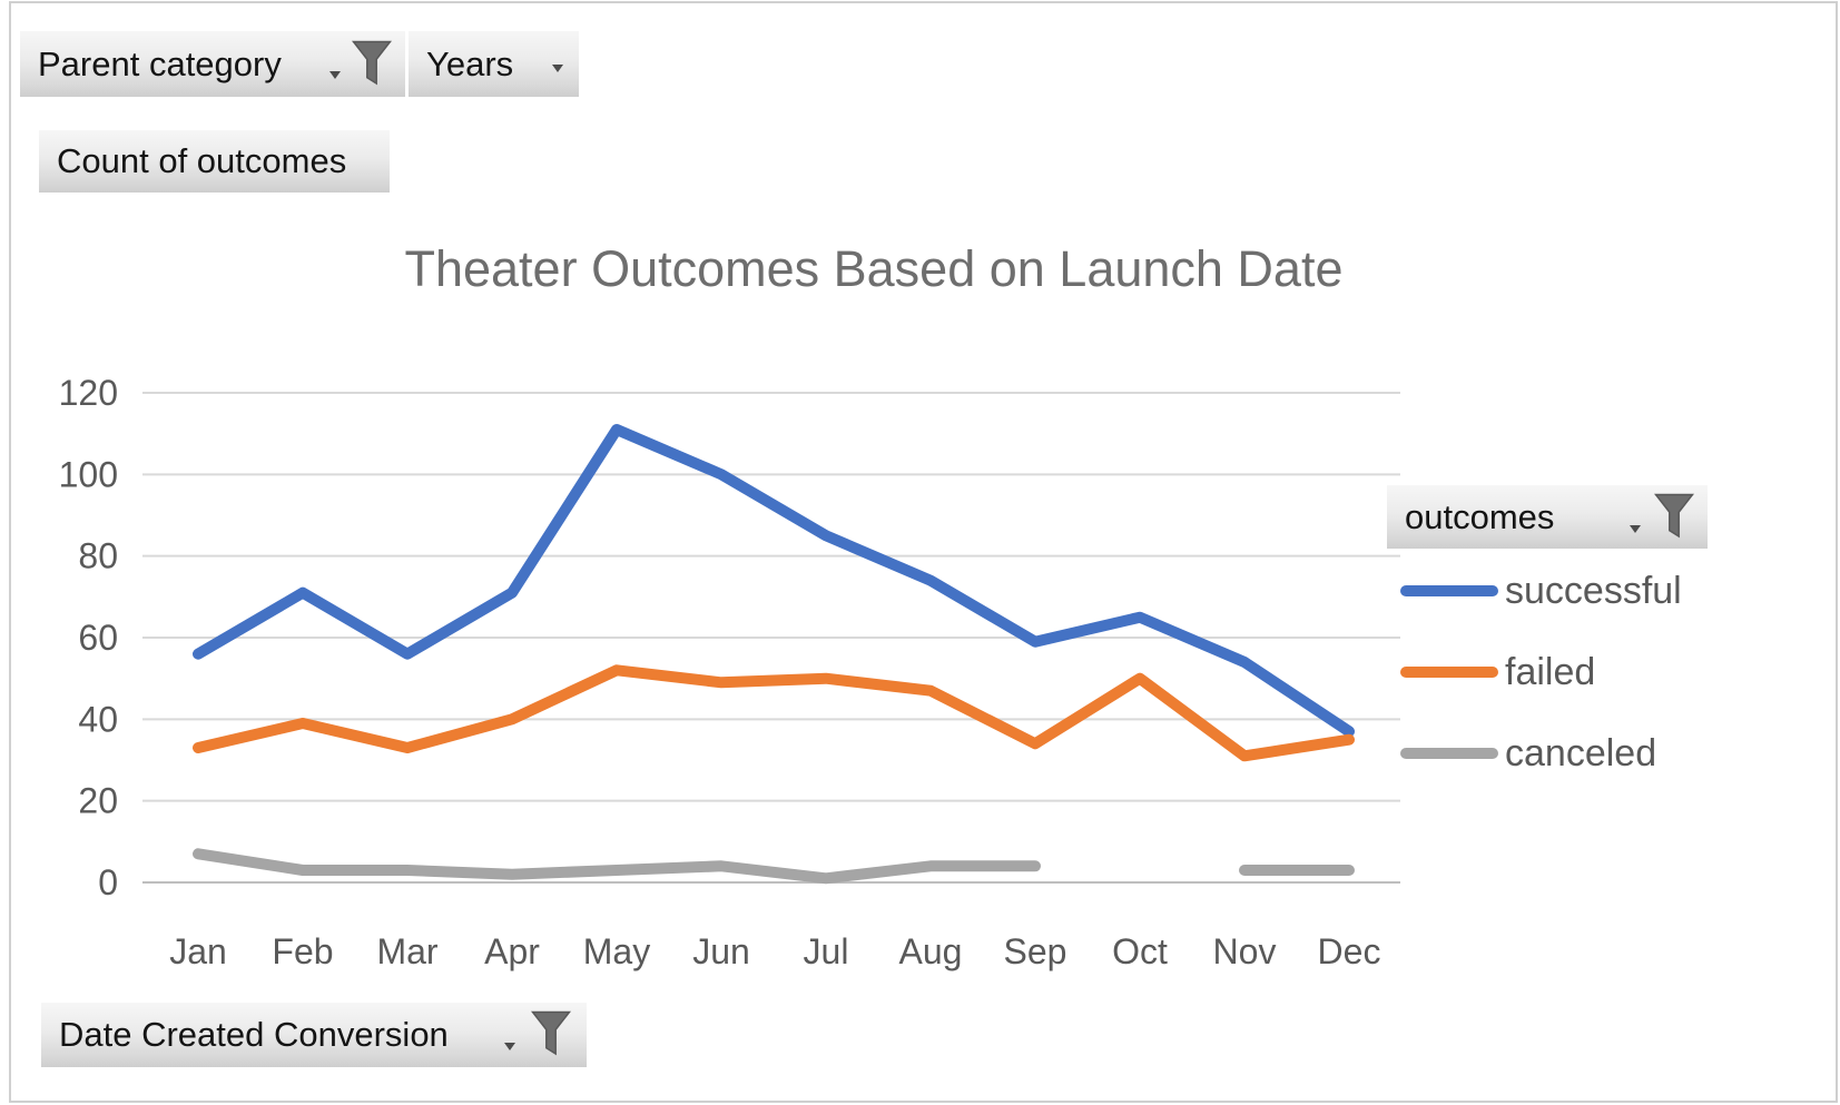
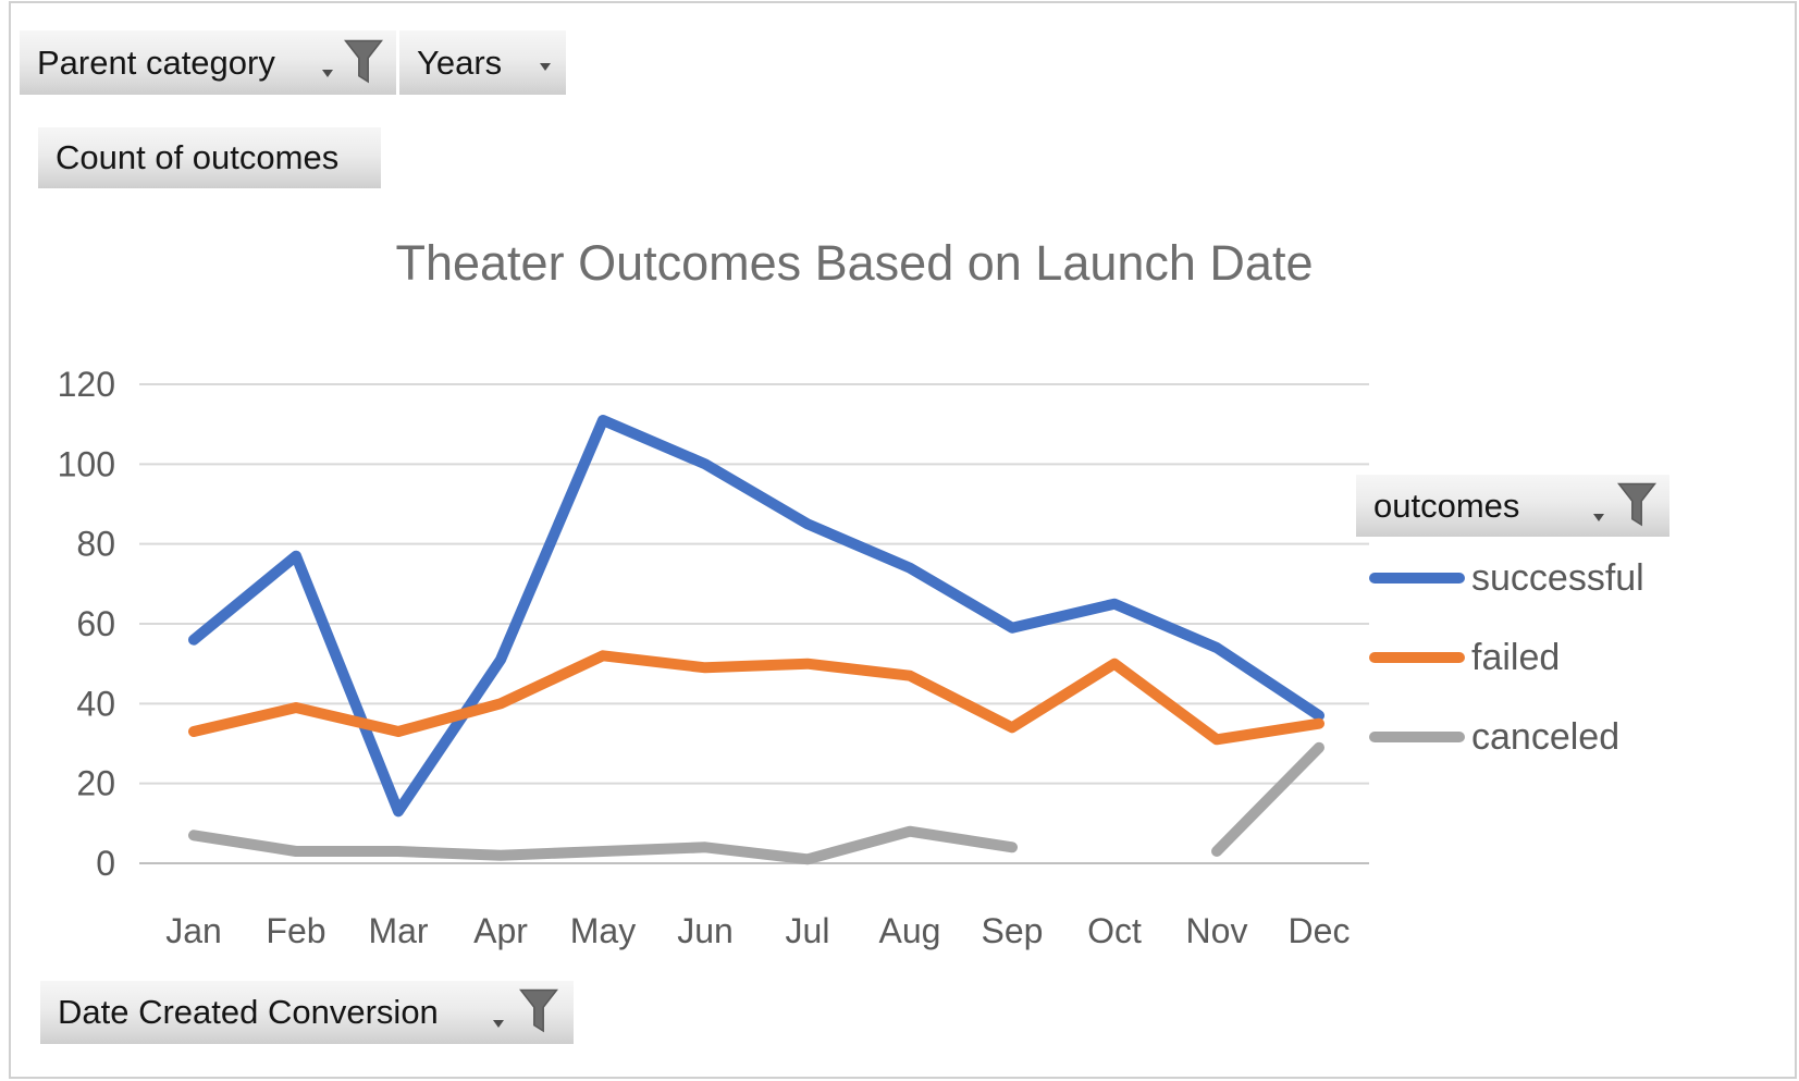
successful/Feb: 71 -> 77
successful/Mar: 56 -> 13
successful/Apr: 71 -> 51
canceled/Aug: 4 -> 8
canceled/Dec: 3 -> 29
